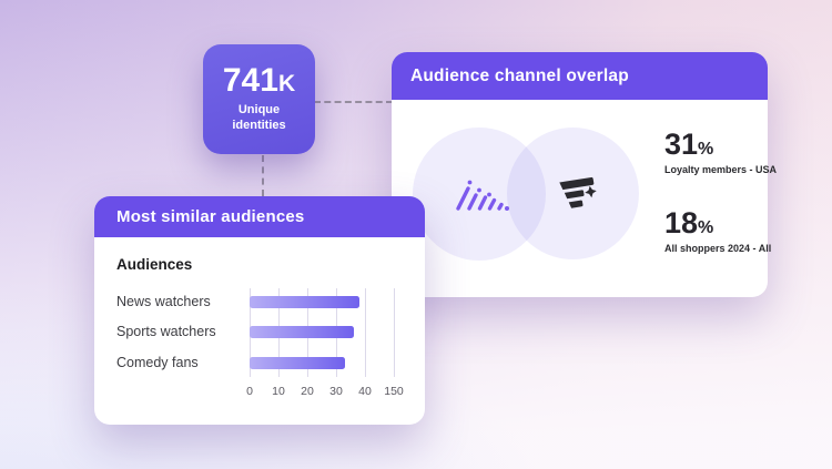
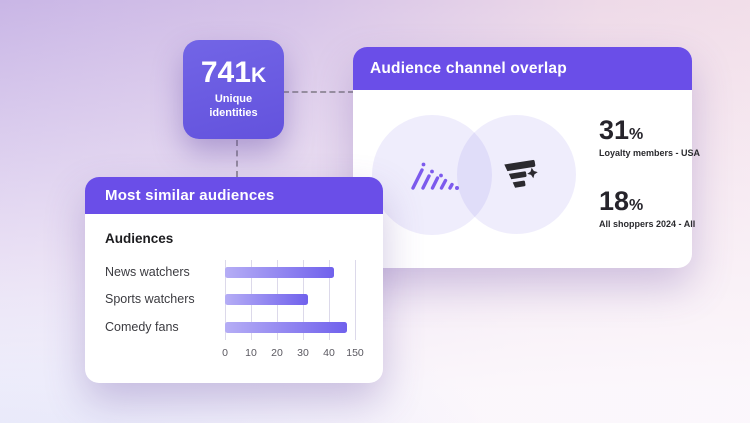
News watchers: 38 -> 42
Sports watchers: 36 -> 32
Comedy fans: 33 -> 47
